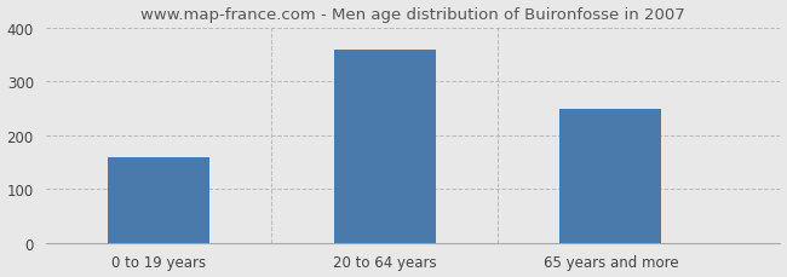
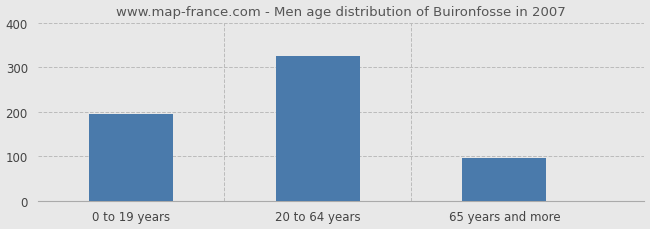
0 to 19 years: 160 -> 196
20 to 64 years: 360 -> 325
65 years and more: 250 -> 95
